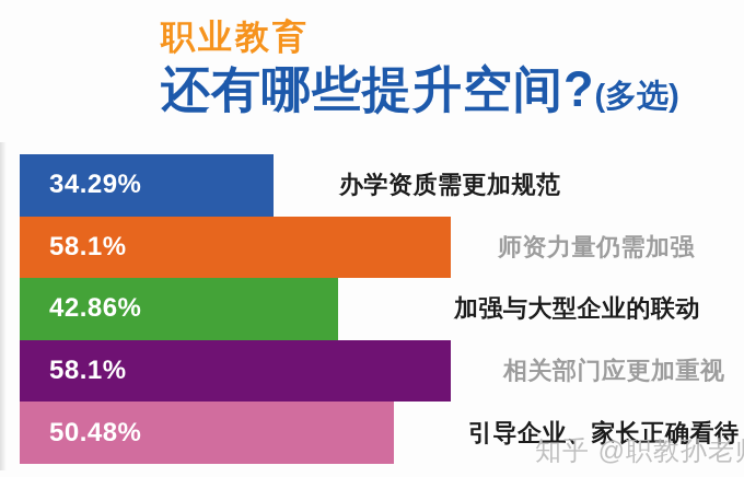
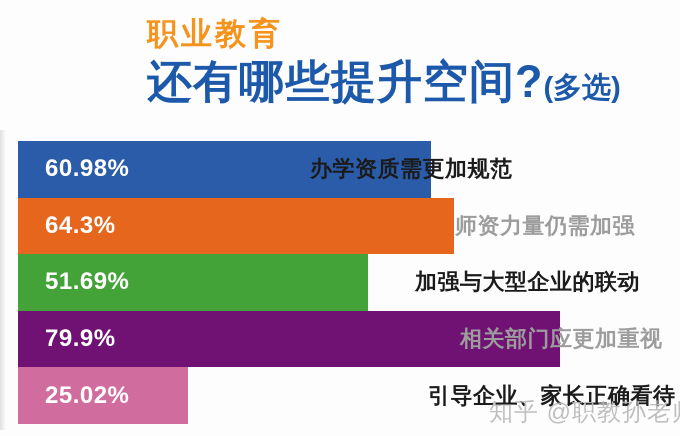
办学资质需更加规范: 34.29% -> 60.98%
师资力量仍需加强: 58.1% -> 64.3%
加强与大型企业的联动: 42.86% -> 51.69%
相关部门应更加重视: 58.1% -> 79.9%
引导企业、家长正确看待: 50.48% -> 25.02%
